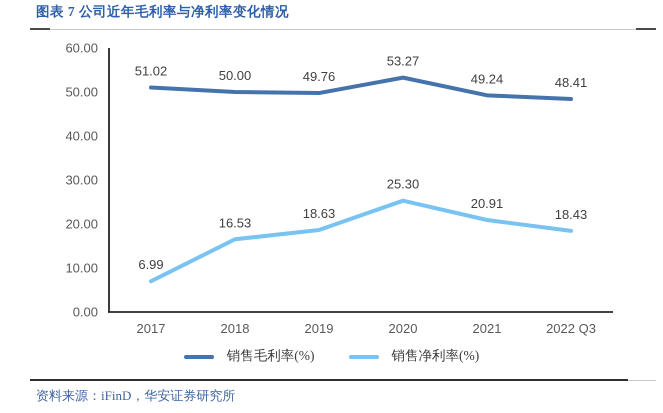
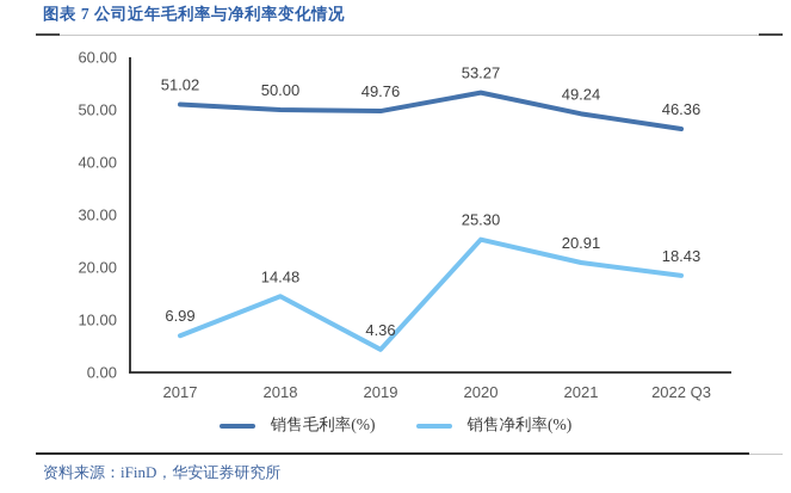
销售净利率(%)/2018: 16.53 -> 14.48
销售净利率(%)/2019: 18.63 -> 4.36
销售毛利率(%)/2022 Q3: 48.41 -> 46.36
